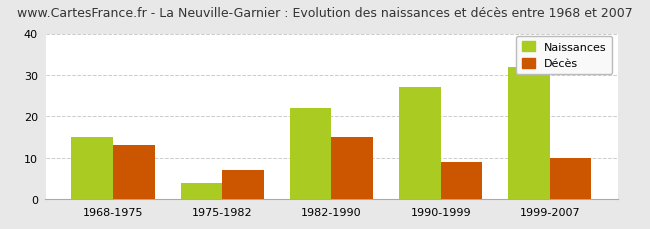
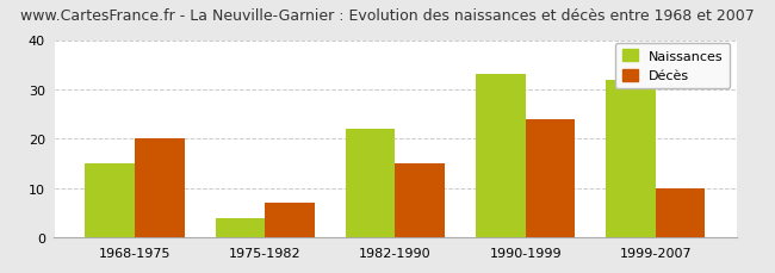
Décès/1968-1975: 13 -> 20
Naissances/1990-1999: 27 -> 33
Décès/1990-1999: 9 -> 24
